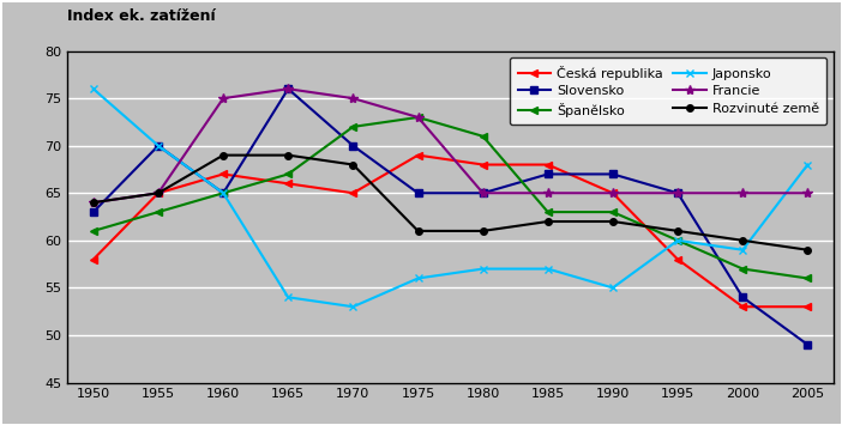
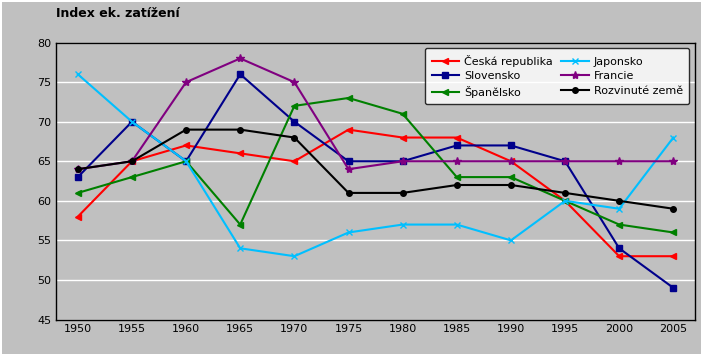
Španělsko/1965: 67 -> 57
Francie/1965: 76 -> 78
Francie/1975: 73 -> 64
Česká republika/1995: 58 -> 60
